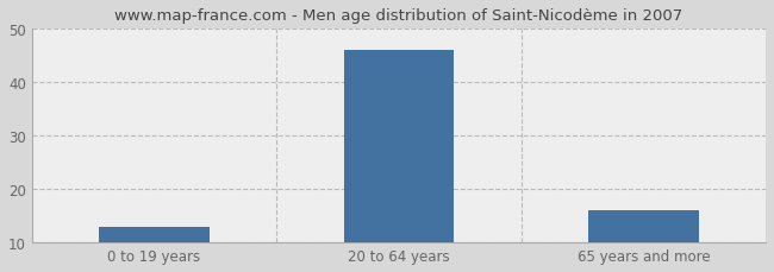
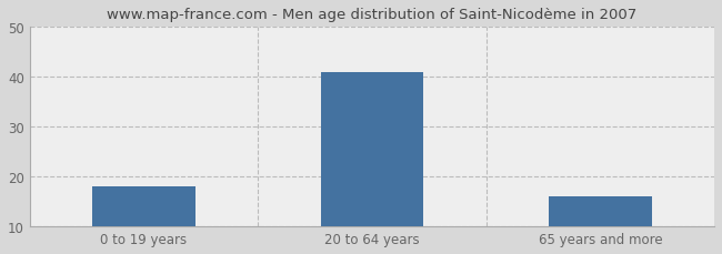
0 to 19 years: 13 -> 18
20 to 64 years: 46 -> 41
